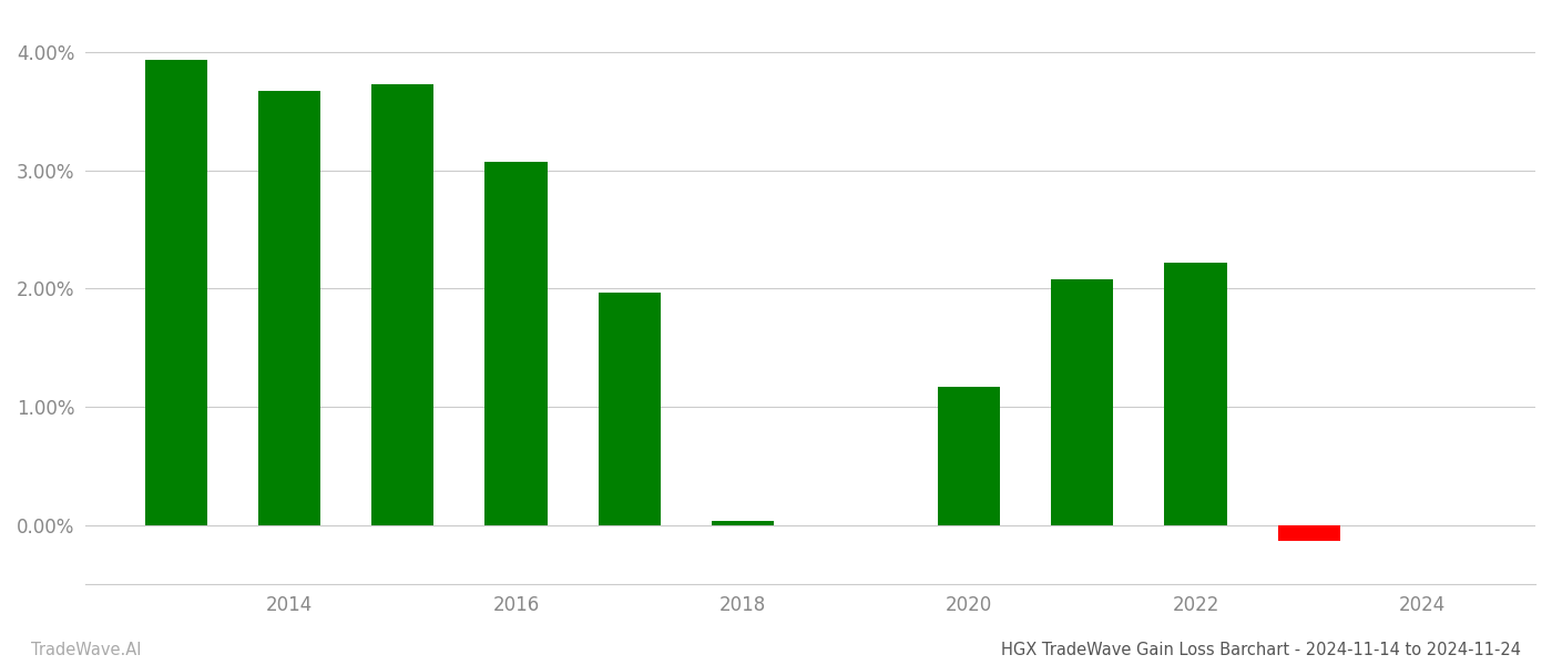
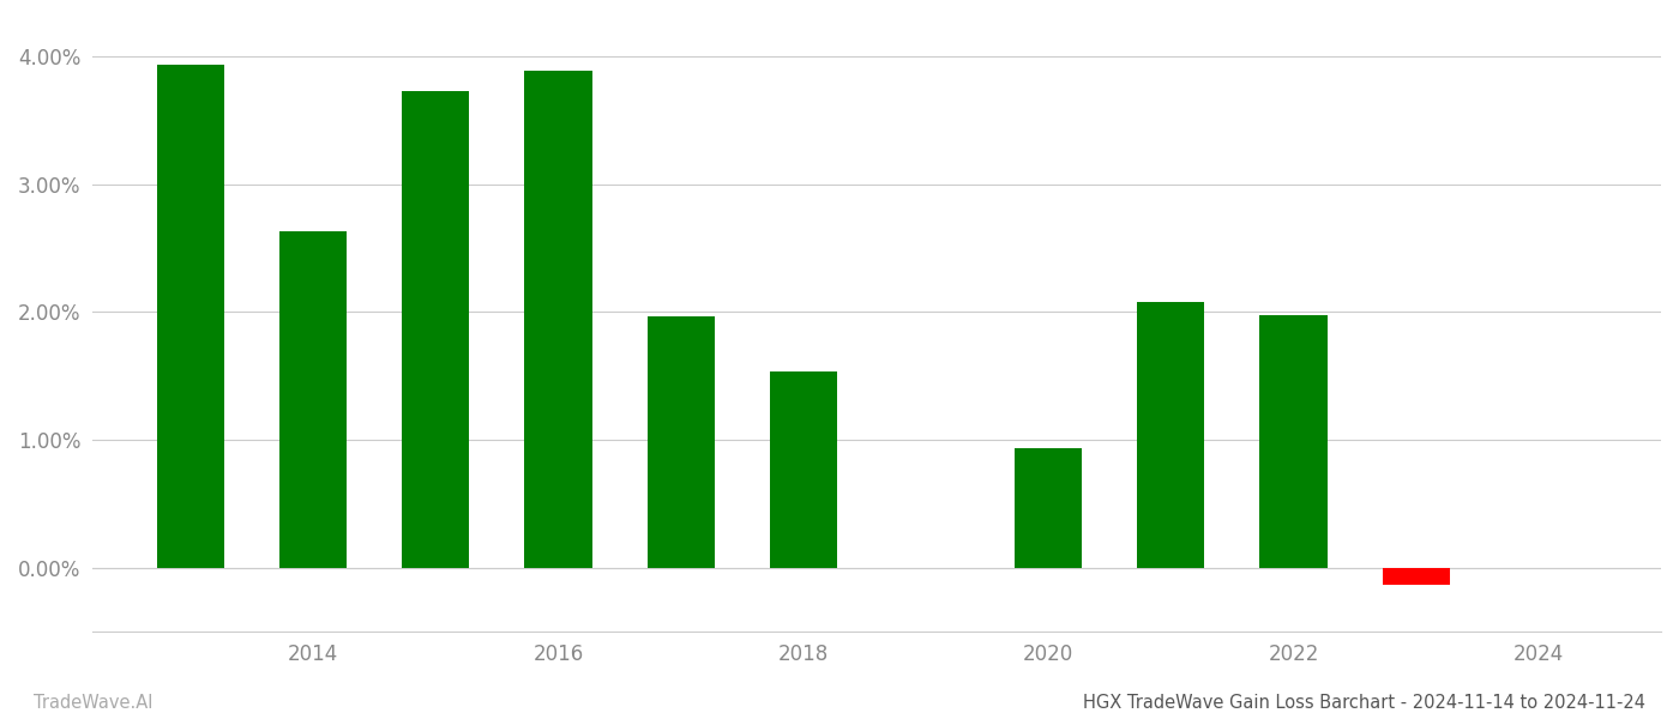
2014: 3.67% -> 2.63%
2016: 3.07% -> 3.89%
2018: 0.04% -> 1.54%
2020: 1.17% -> 0.94%
2022: 2.22% -> 1.98%
